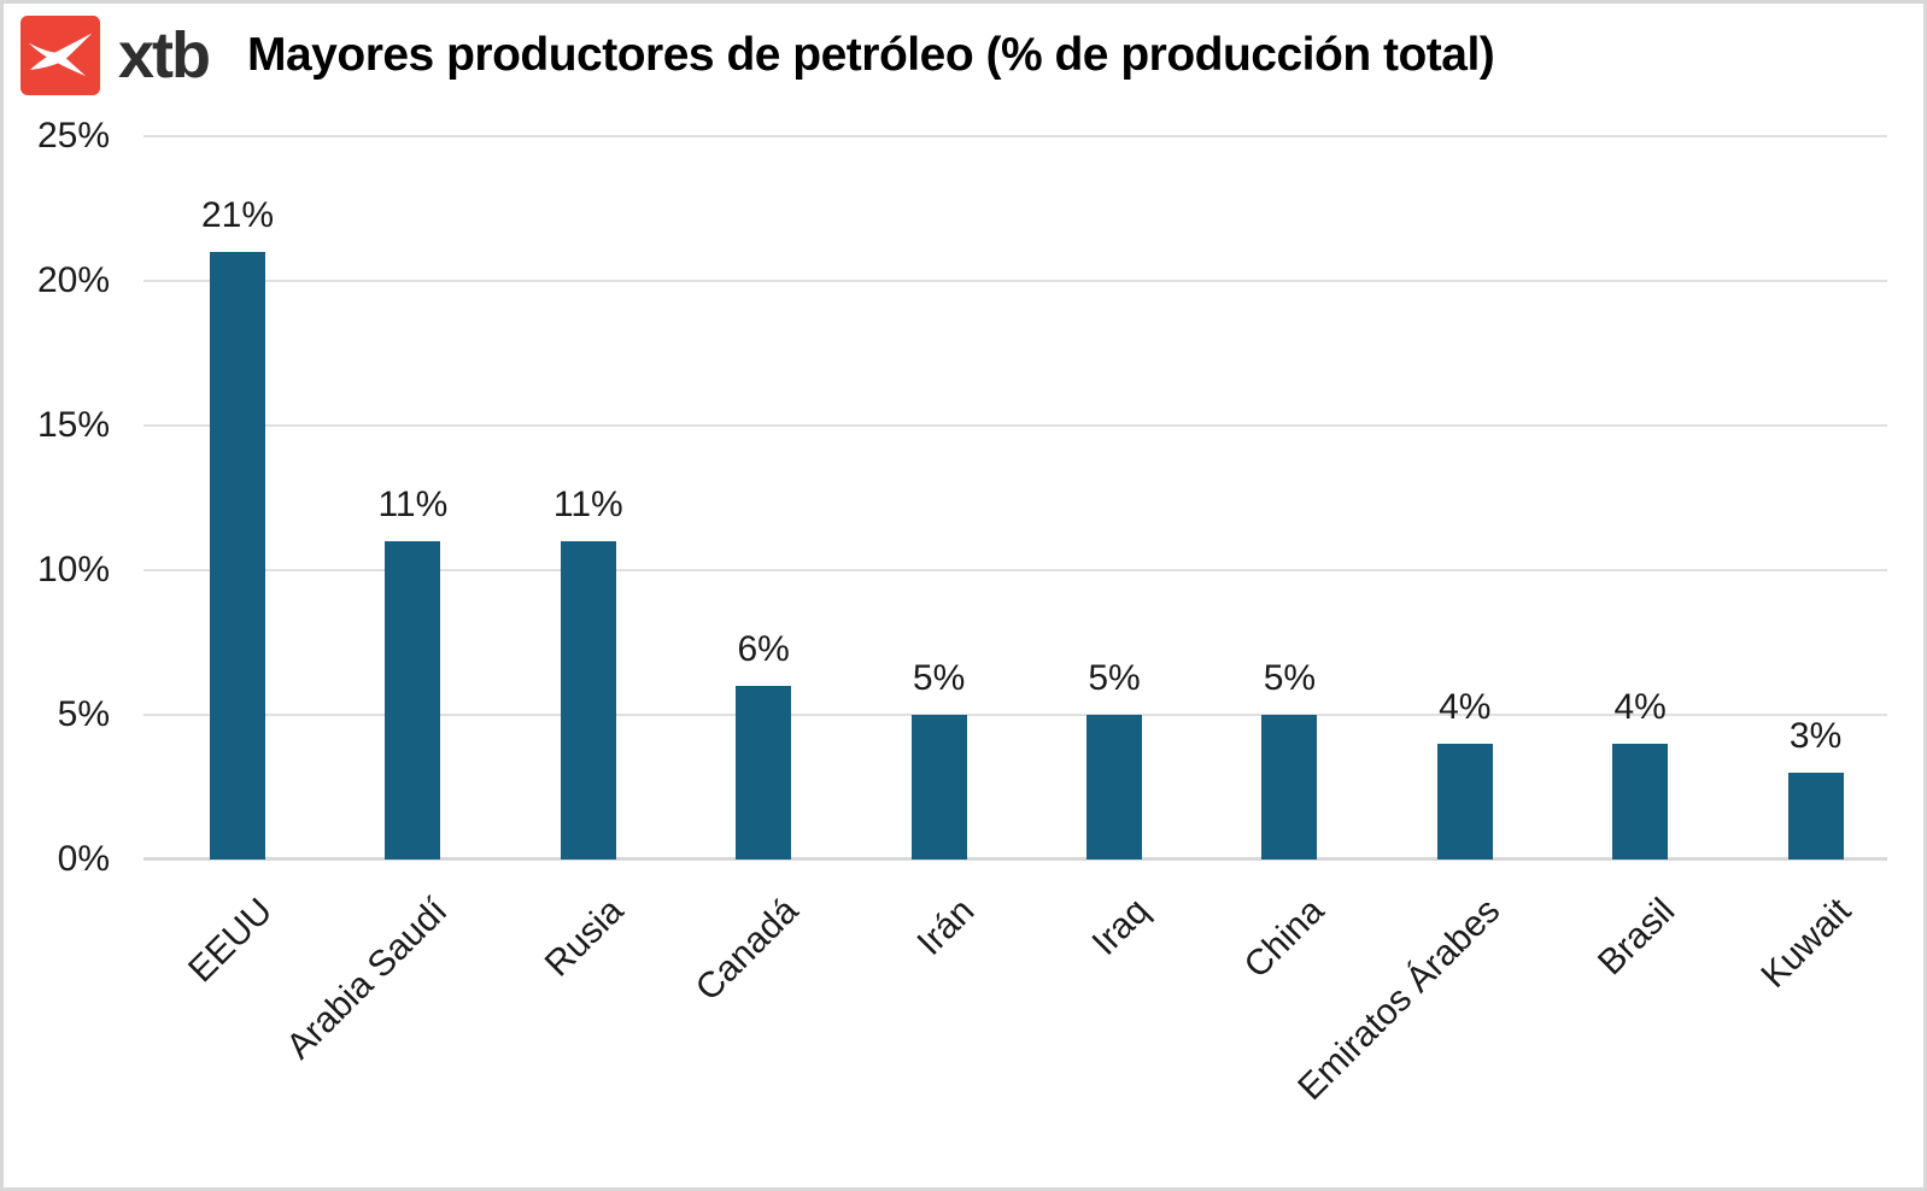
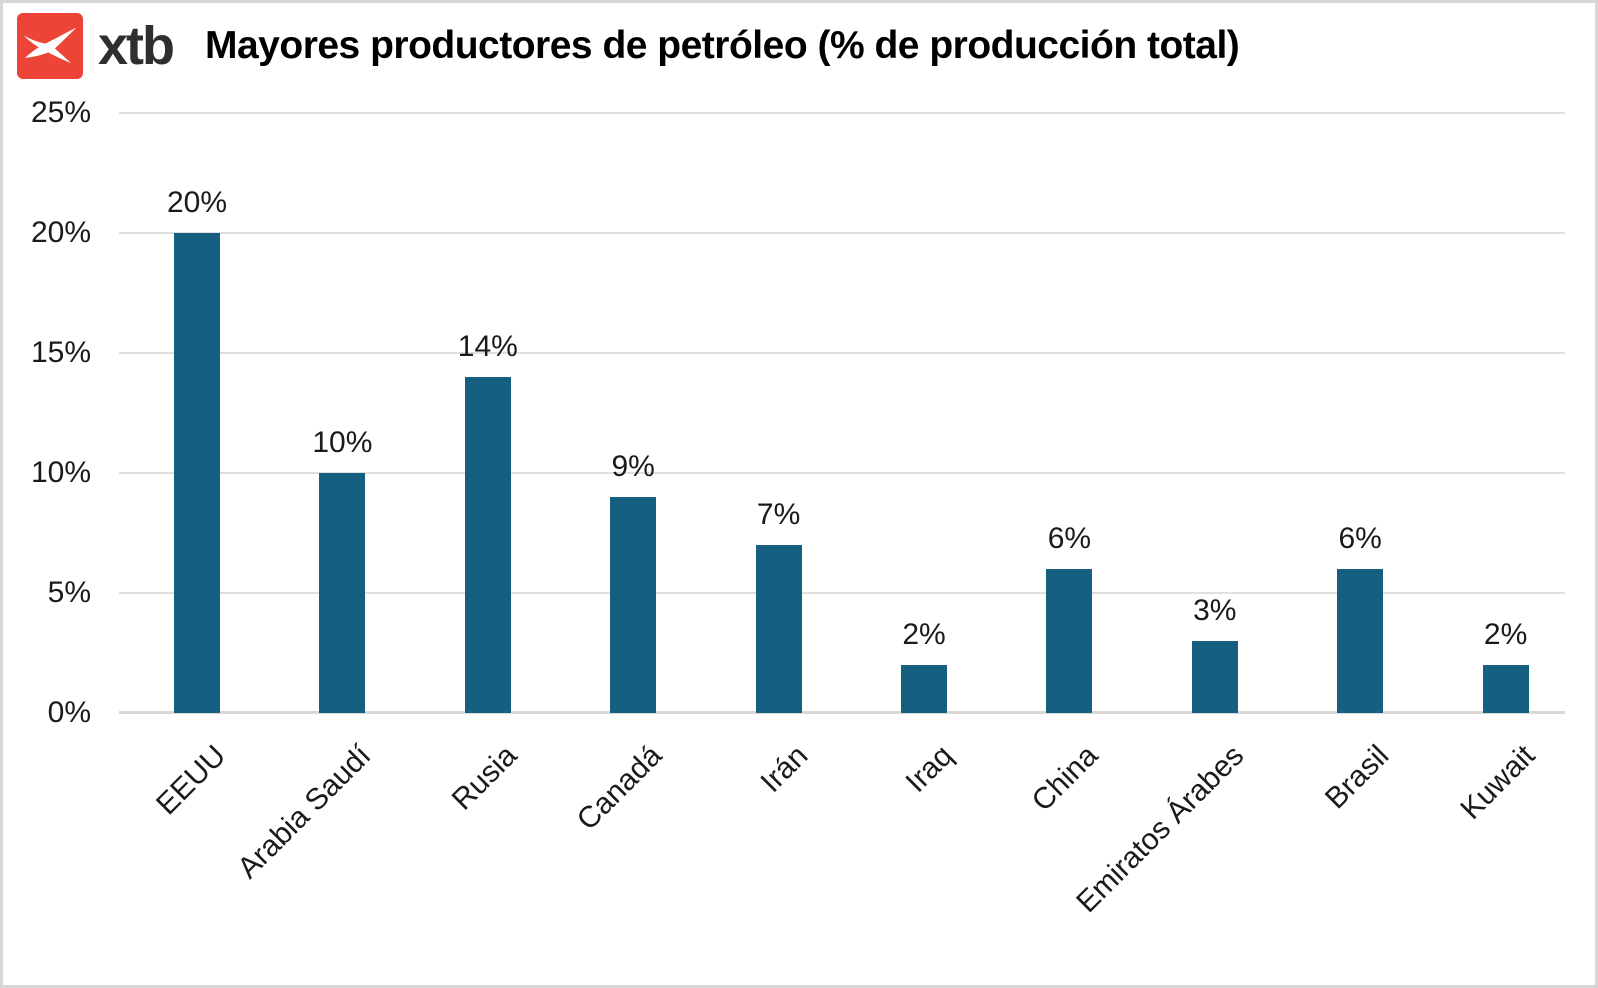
EEUU: 21% -> 20%
Arabia Saudí: 11% -> 10%
Rusia: 11% -> 14%
Canadá: 6% -> 9%
Irán: 5% -> 7%
Iraq: 5% -> 2%
China: 5% -> 6%
Emiratos Árabes: 4% -> 3%
Brasil: 4% -> 6%
Kuwait: 3% -> 2%
